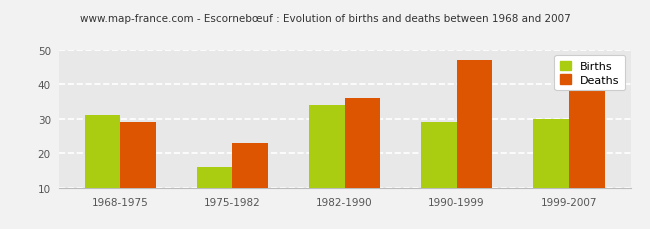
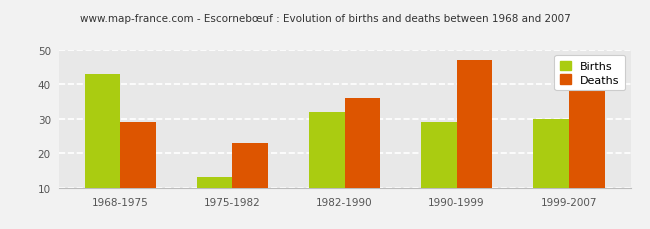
Births/1968-1975: 31 -> 43
Births/1975-1982: 16 -> 13
Births/1982-1990: 34 -> 32
